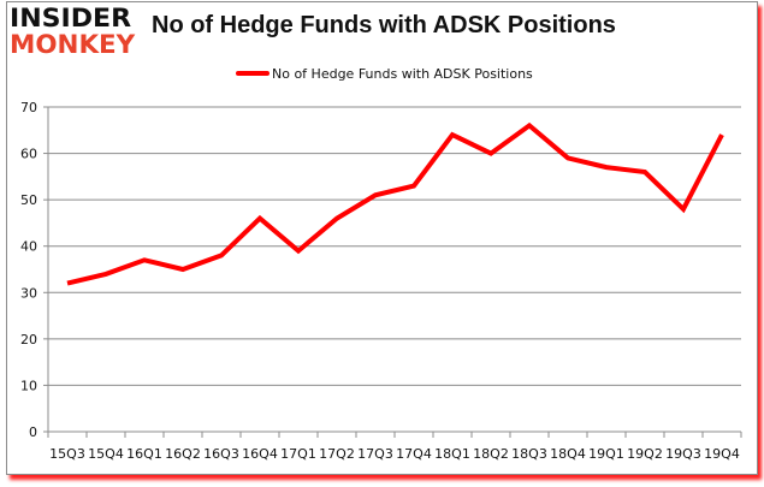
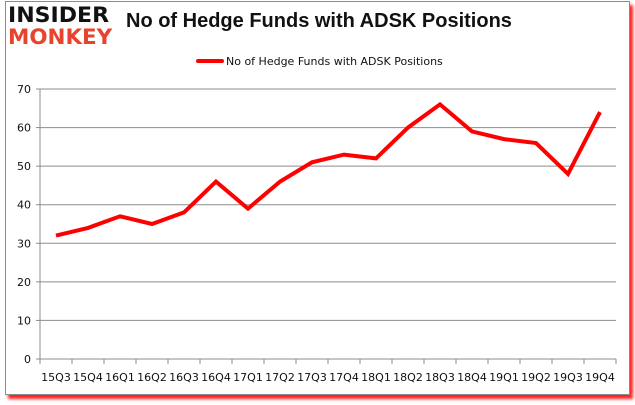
18Q1: 64 -> 52
